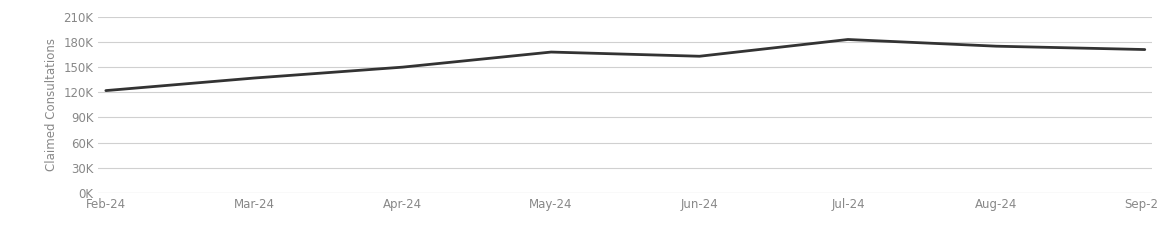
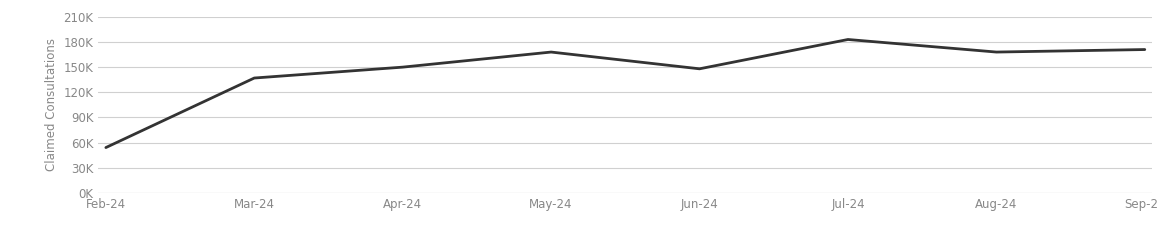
Feb-24: 122K -> 54K
Jun-24: 163K -> 148K
Aug-24: 175K -> 168K
